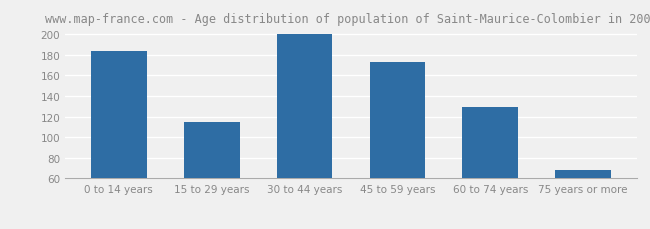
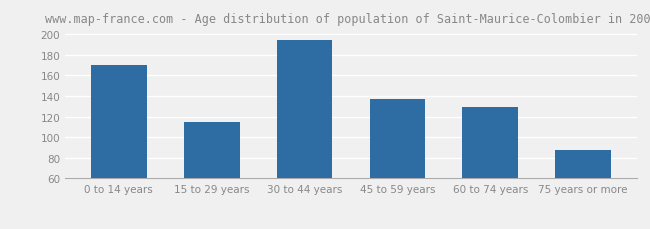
0 to 14 years: 184 -> 170
30 to 44 years: 200 -> 194
45 to 59 years: 173 -> 137
75 years or more: 68 -> 88
